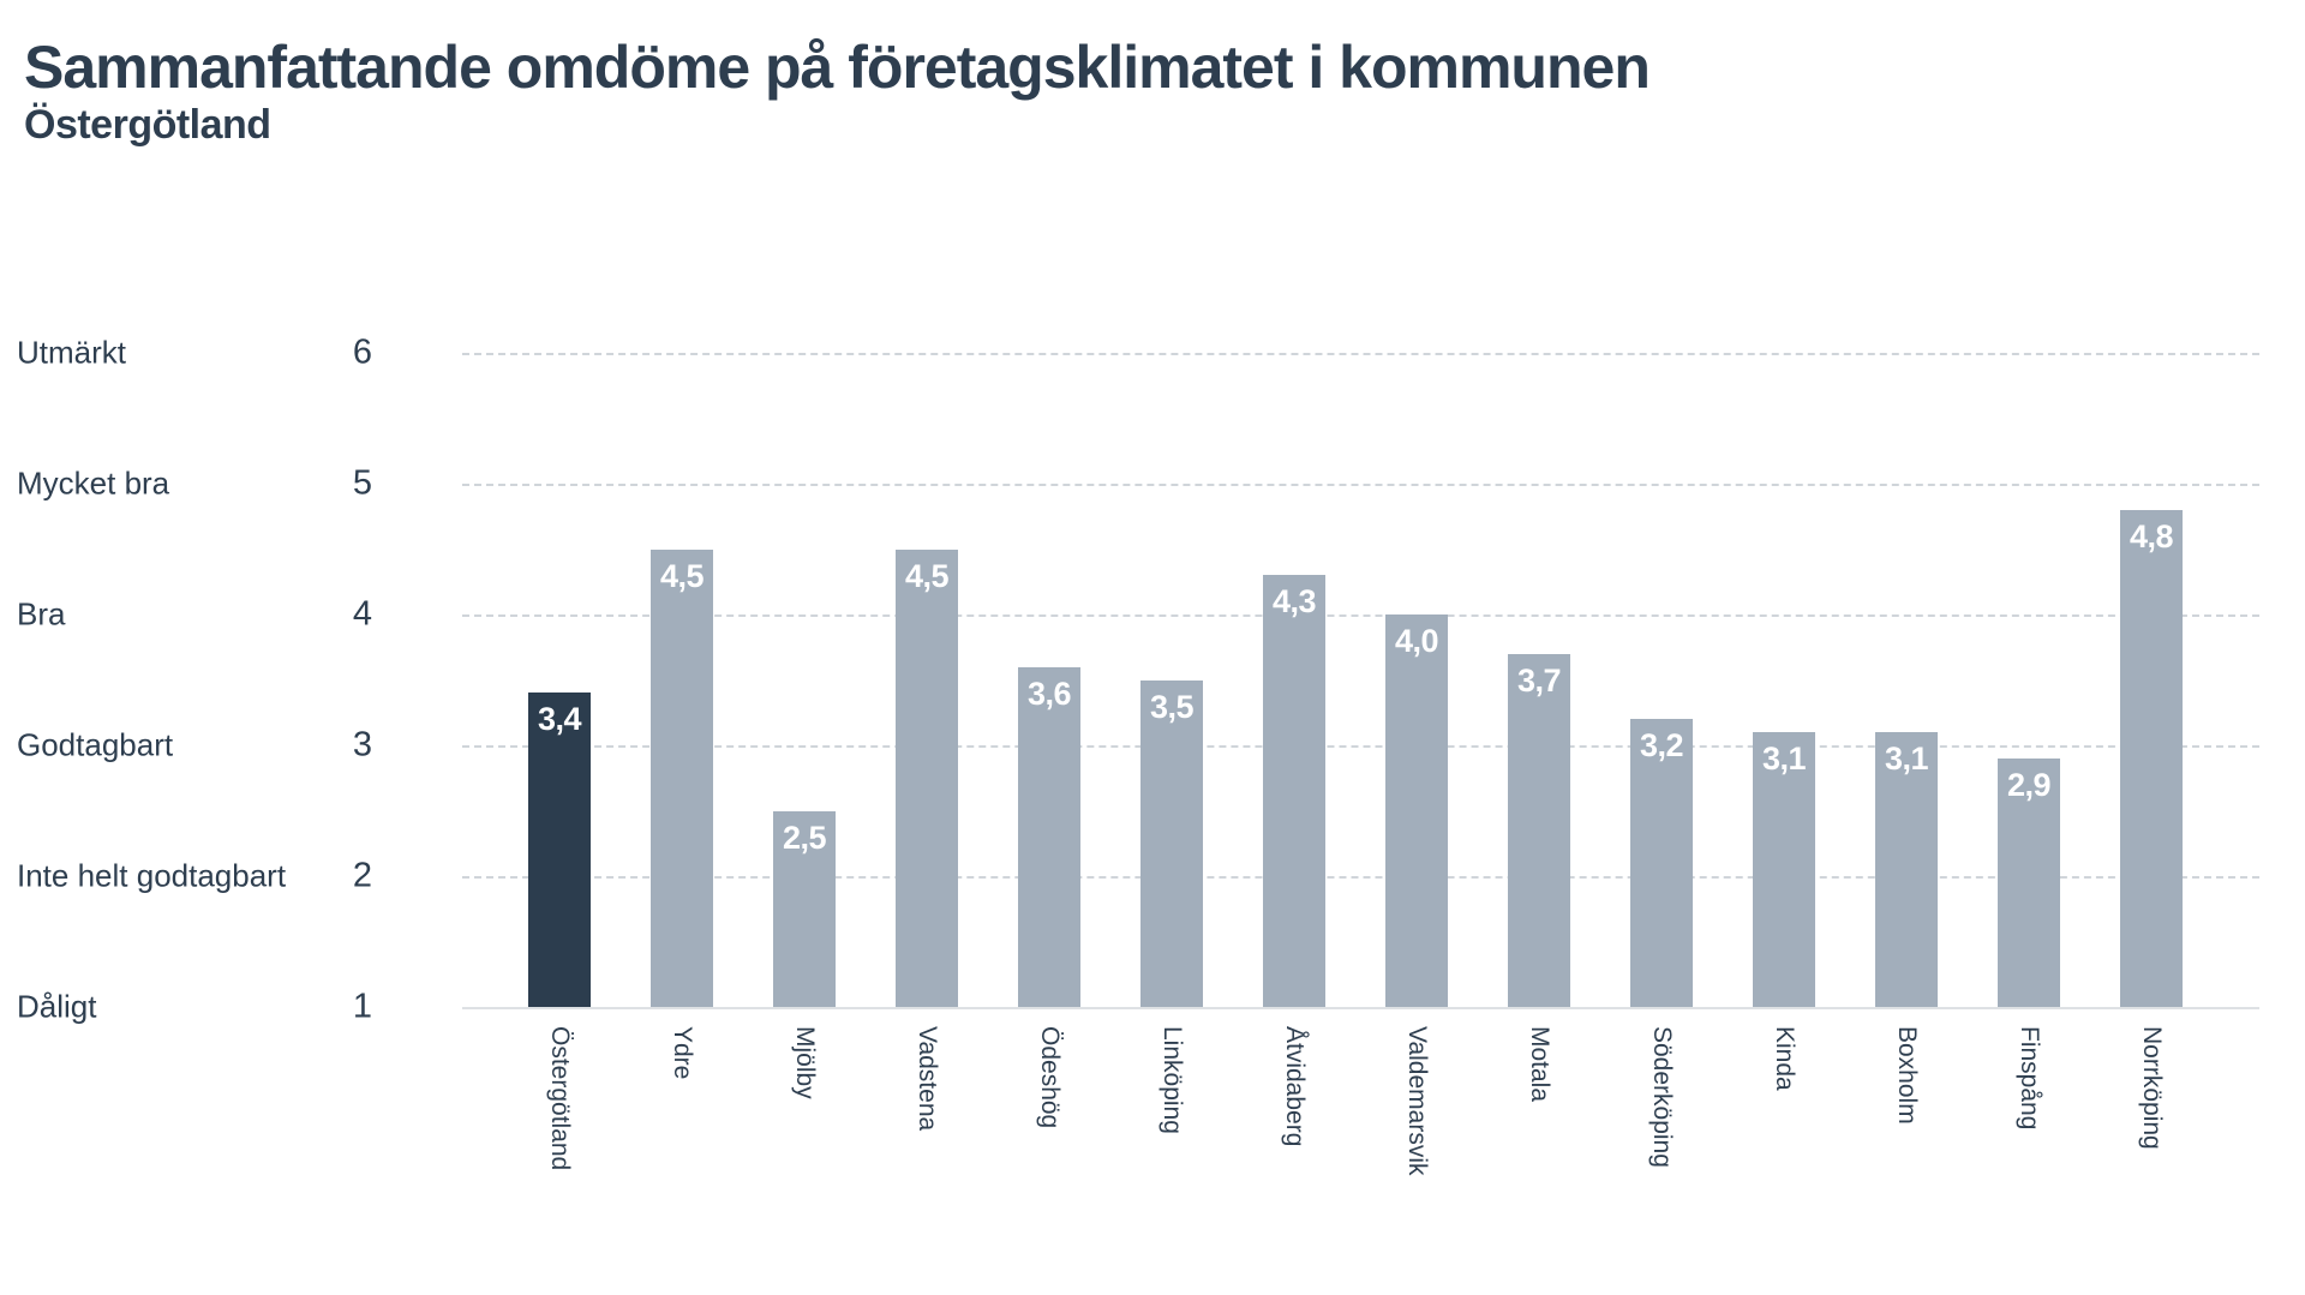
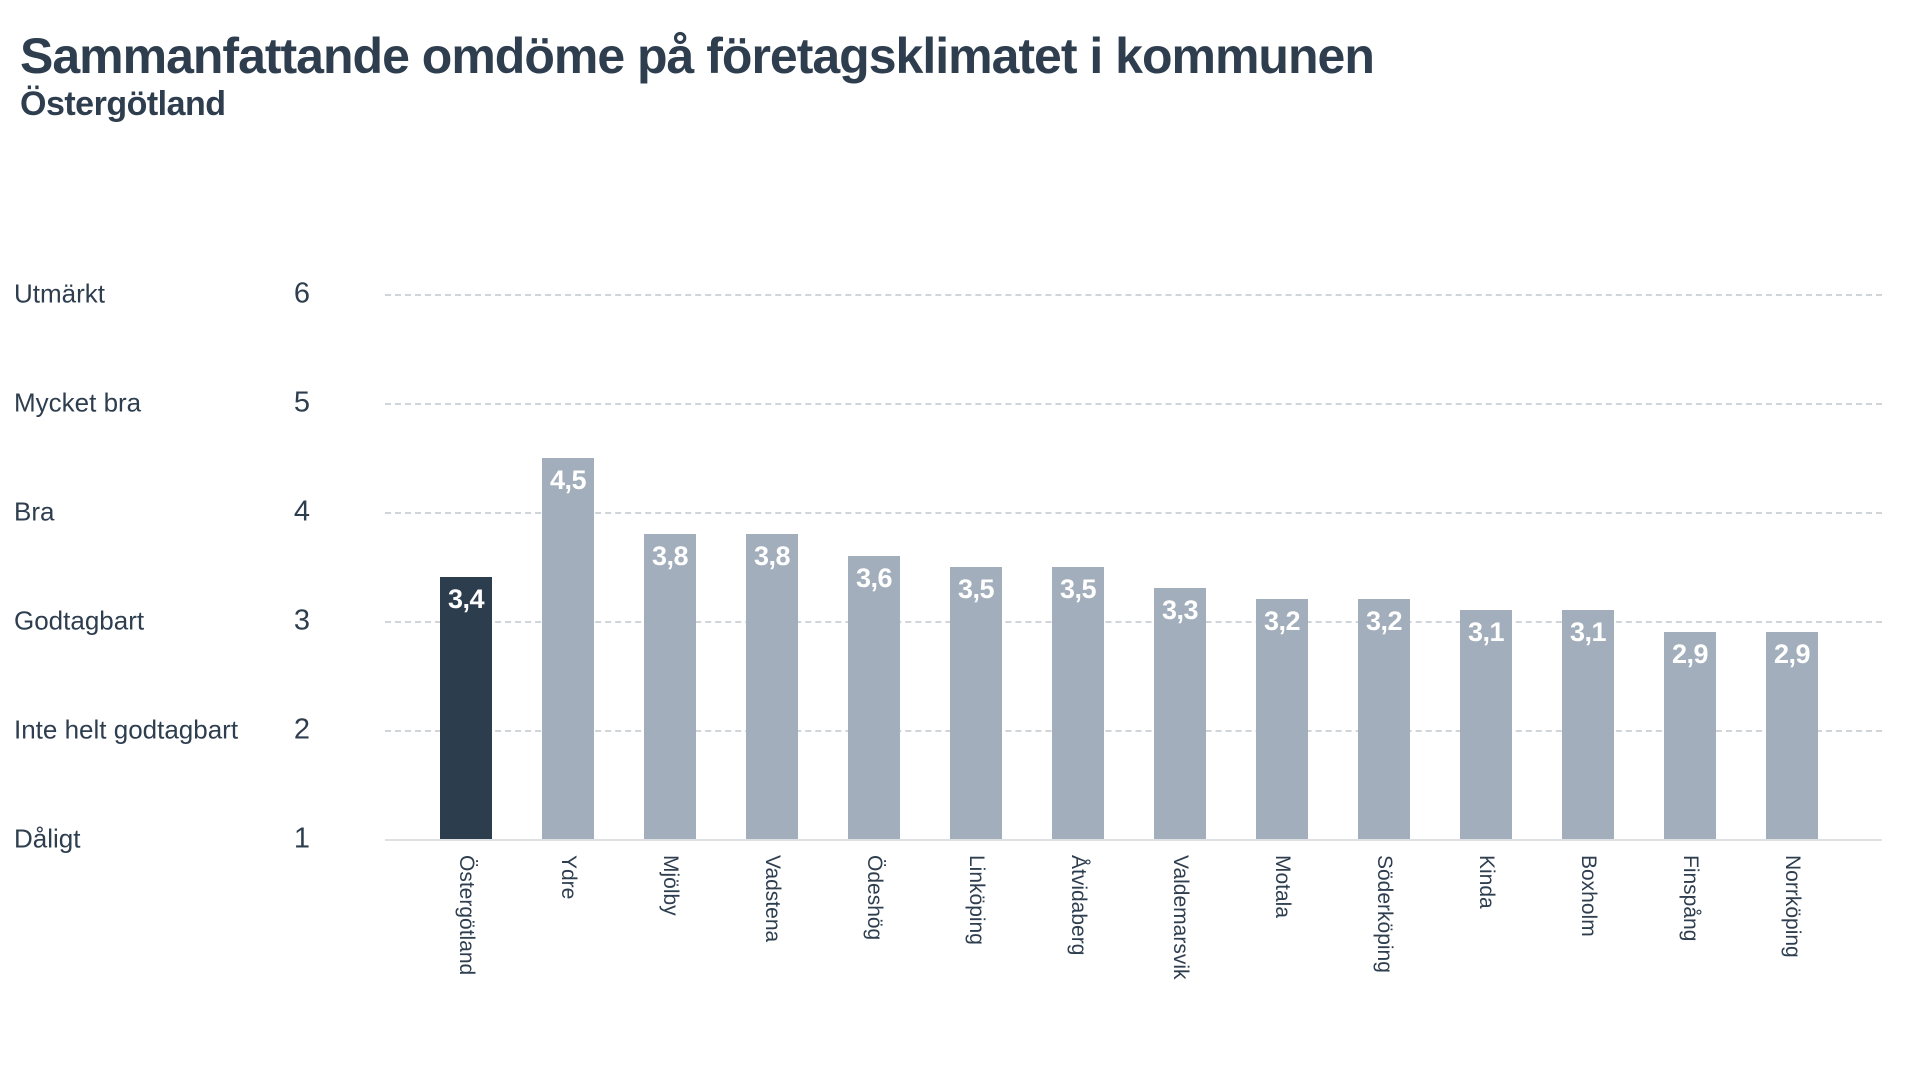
Mjölby: 2,5 -> 3,8
Vadstena: 4,5 -> 3,8
Åtvidaberg: 4,3 -> 3,5
Valdemarsvik: 4,0 -> 3,3
Motala: 3,7 -> 3,2
Norrköping: 4,8 -> 2,9
